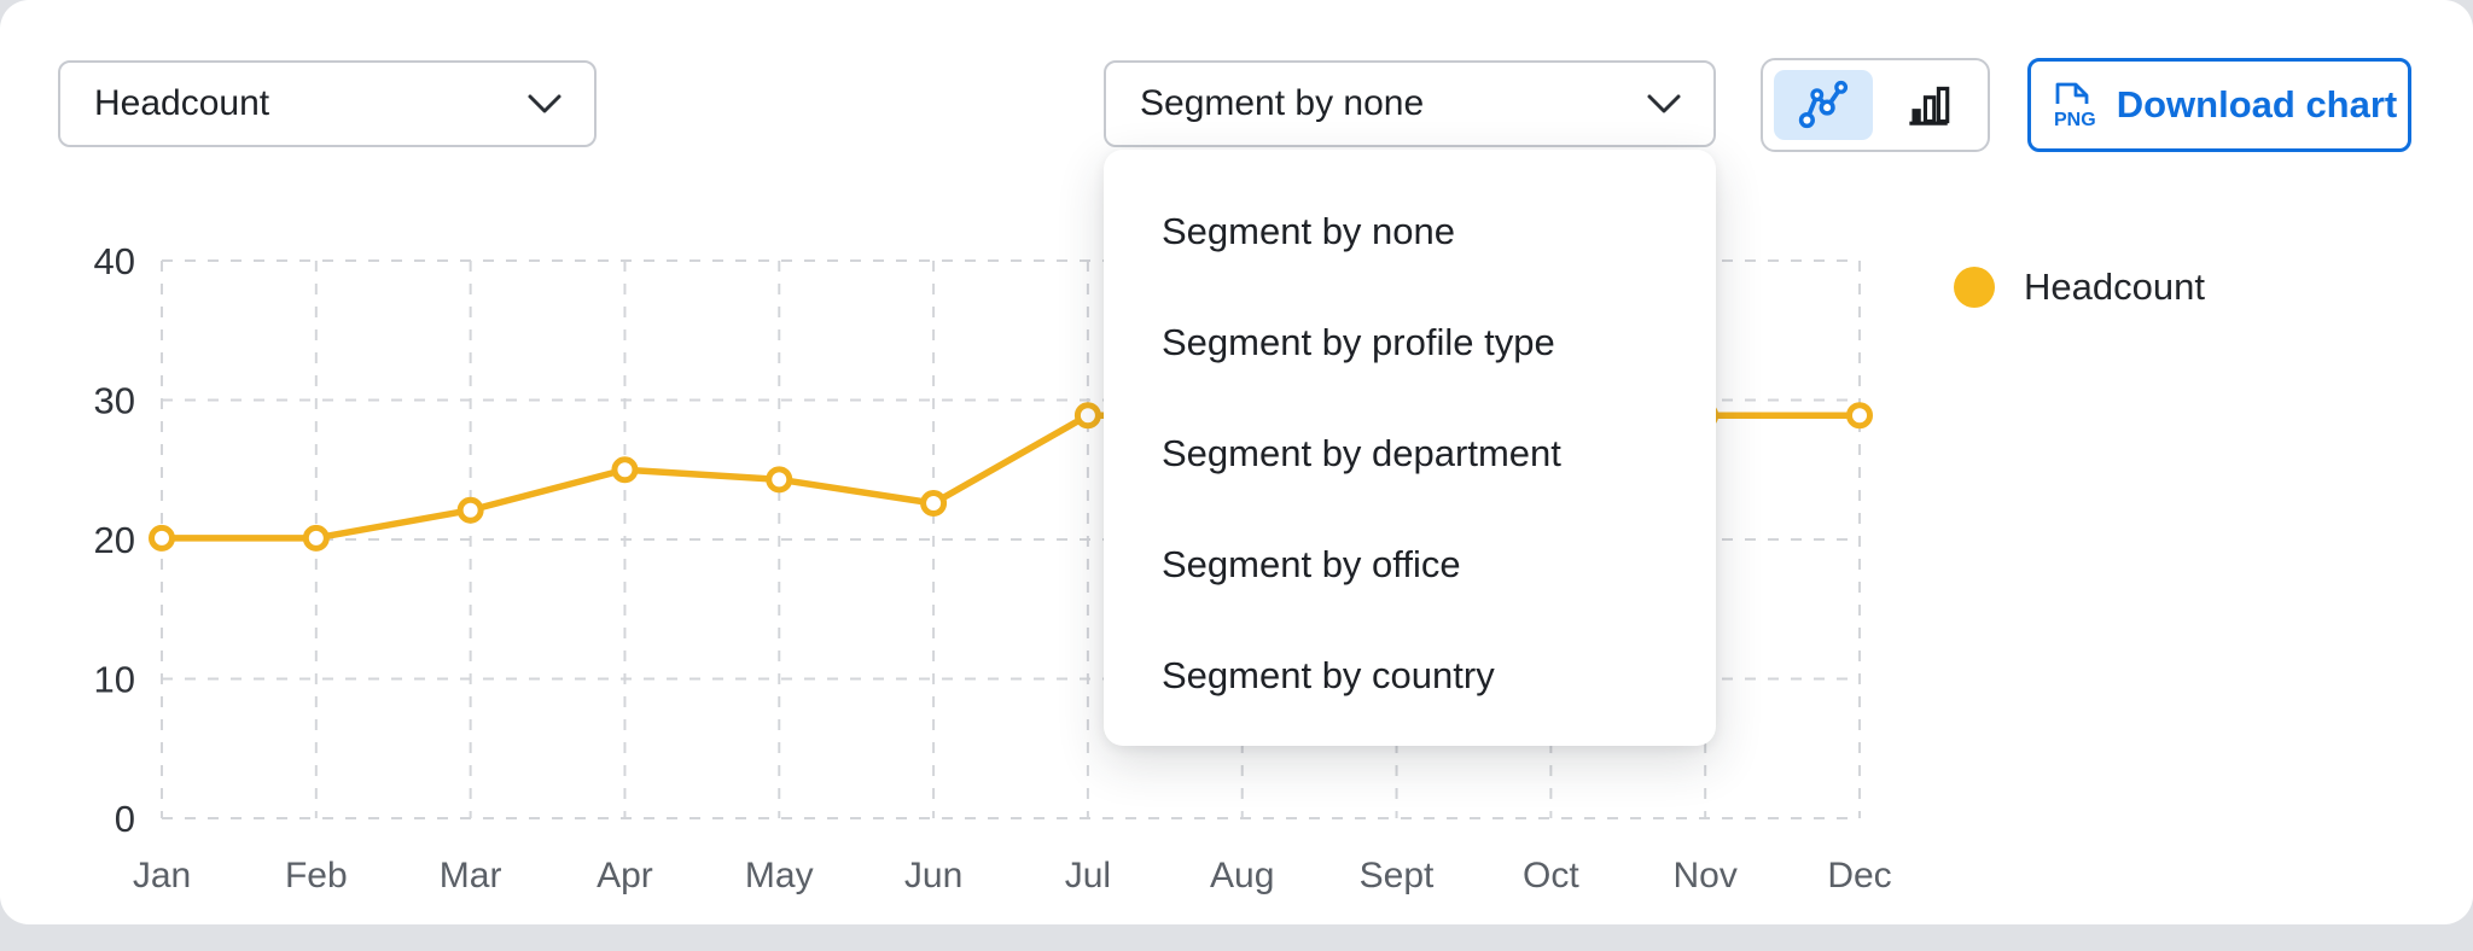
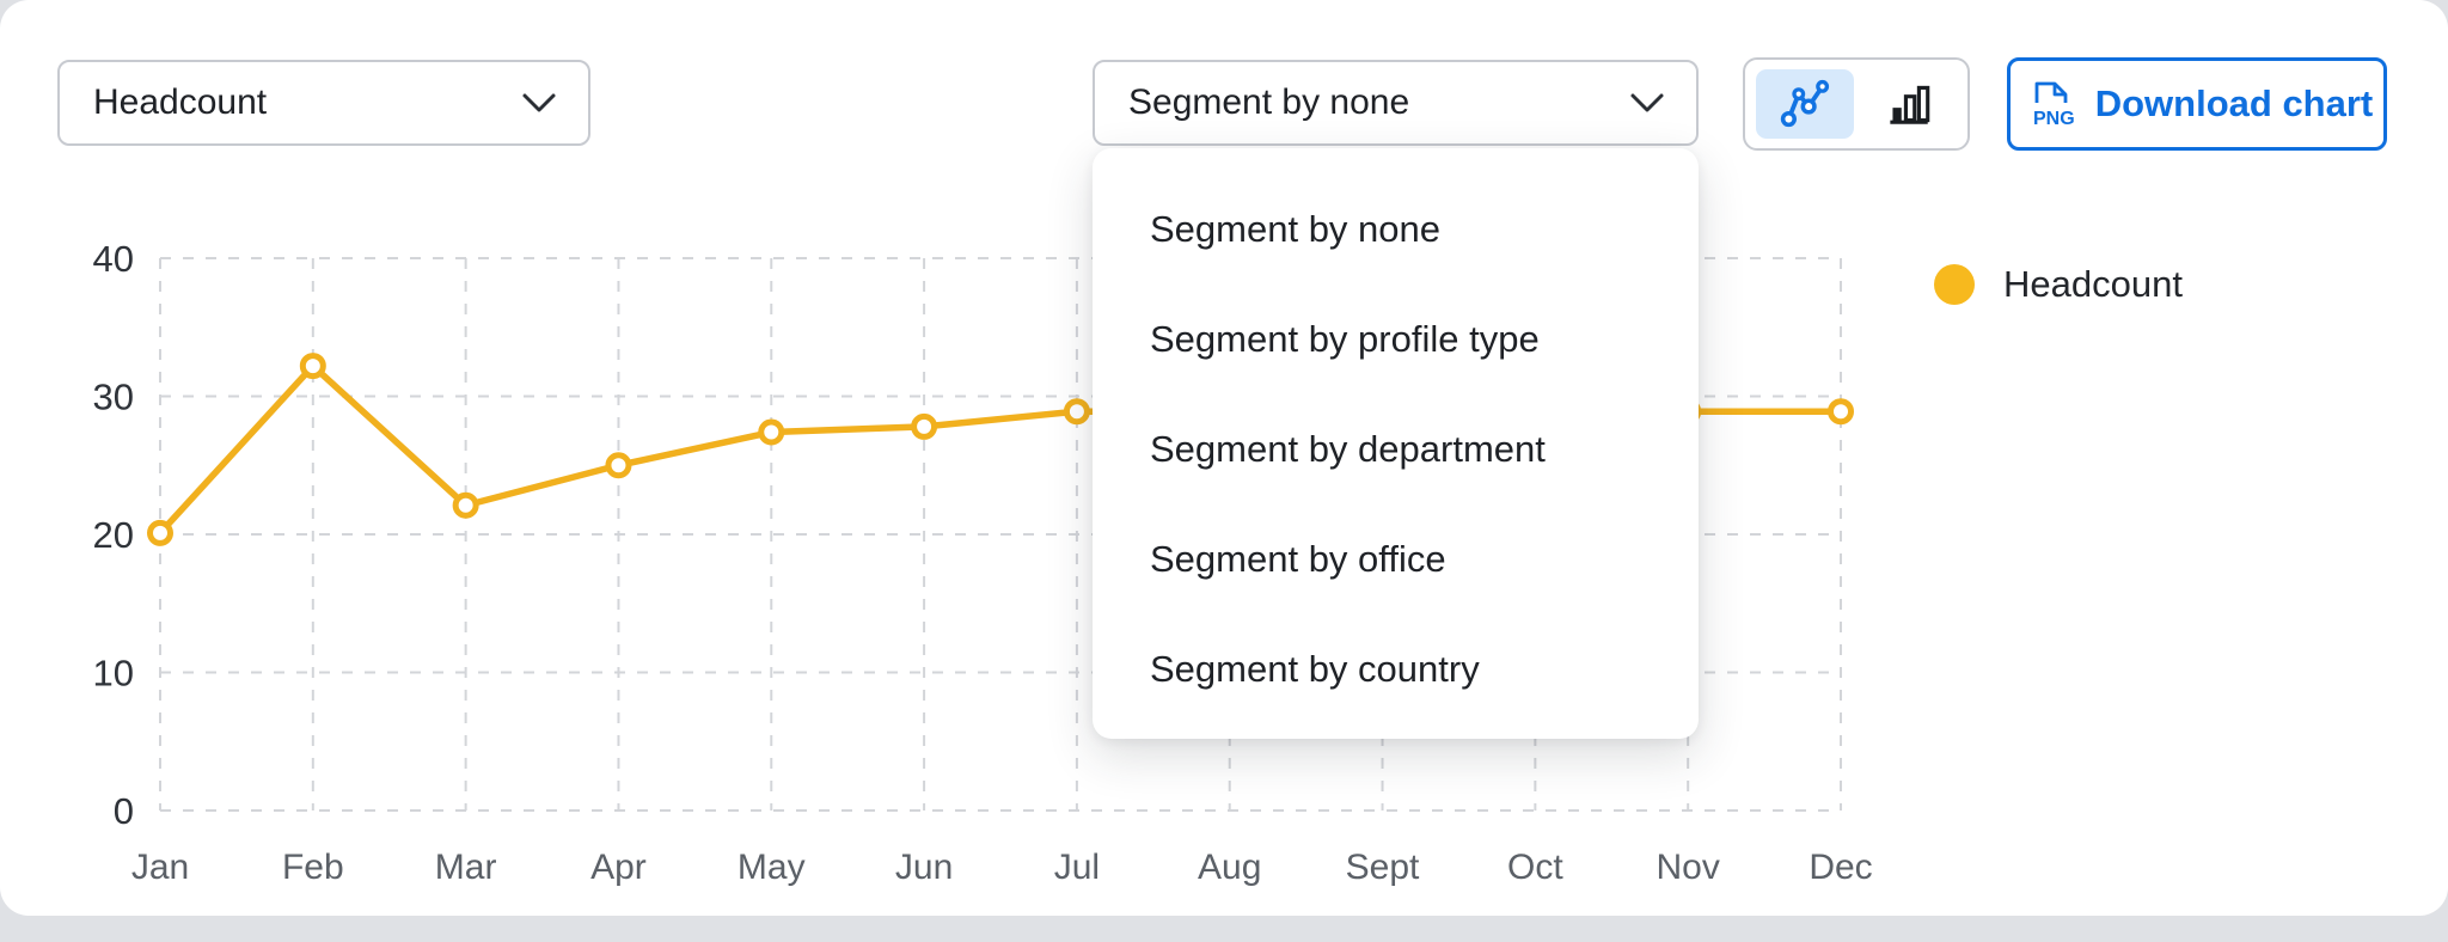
Feb: 20.1 -> 32.2
May: 24.3 -> 27.4
Jun: 22.6 -> 27.8
